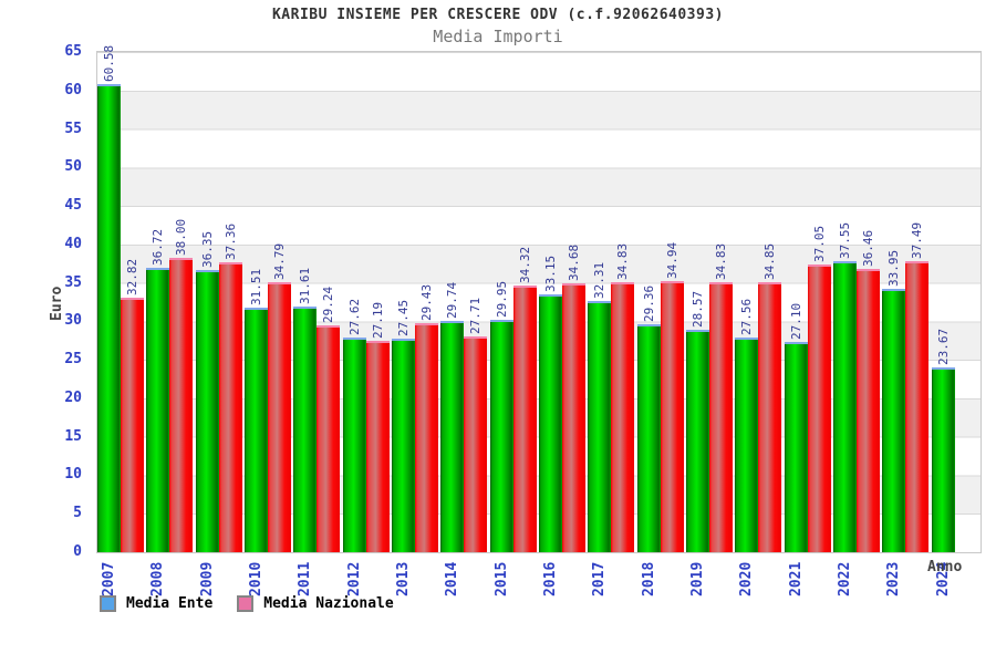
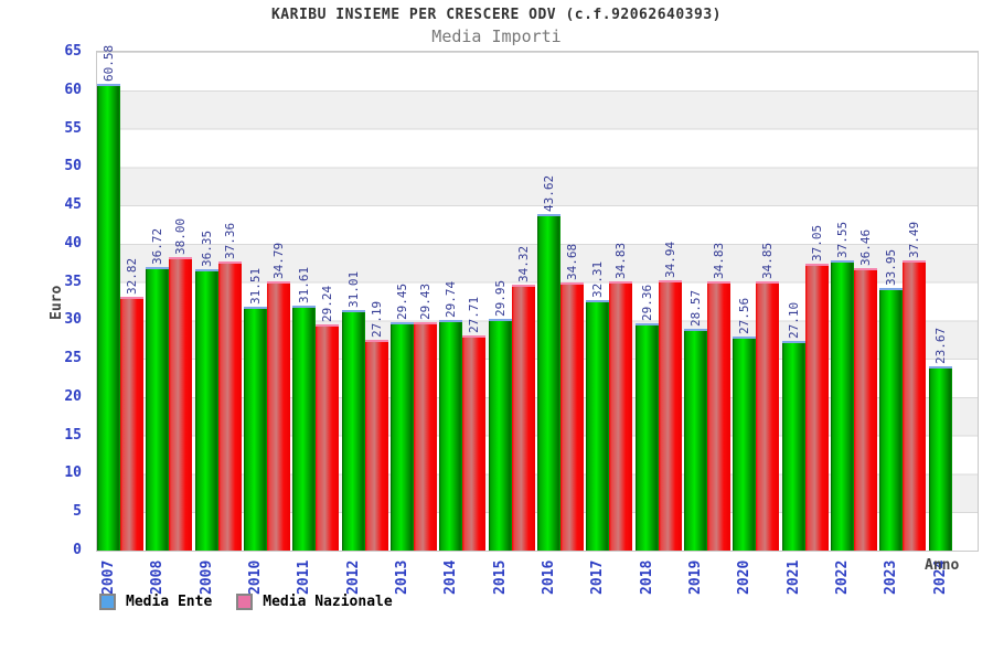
Media Ente/2012: 27.62 -> 31.01
Media Ente/2013: 27.45 -> 29.45
Media Ente/2016: 33.15 -> 43.62
